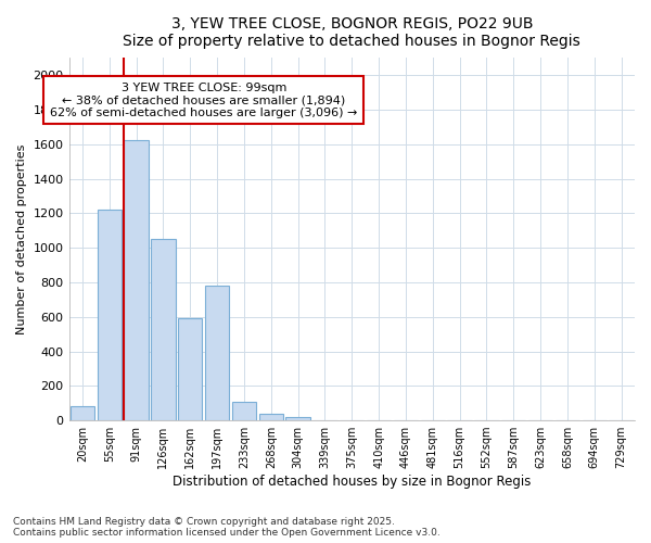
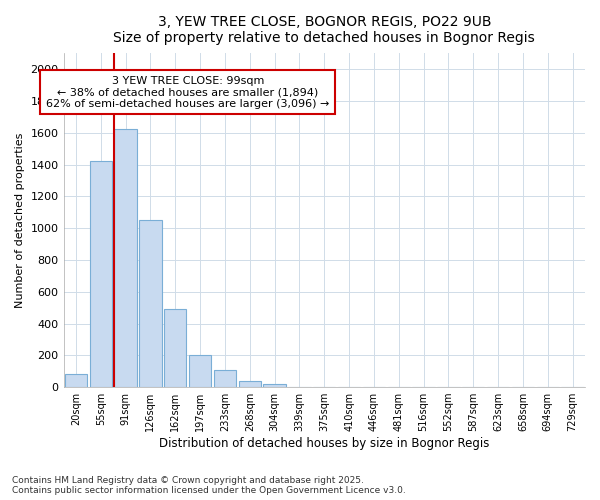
55sqm: 1220 -> 1420
162sqm: 590 -> 490
197sqm: 780 -> 200
